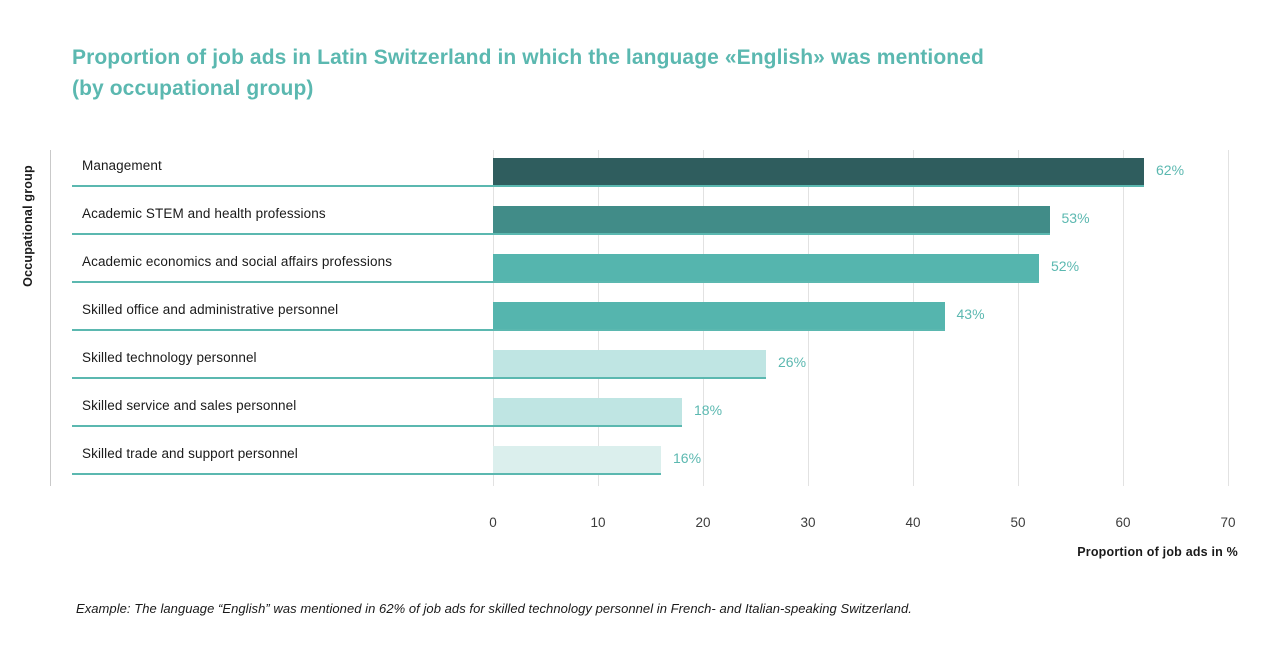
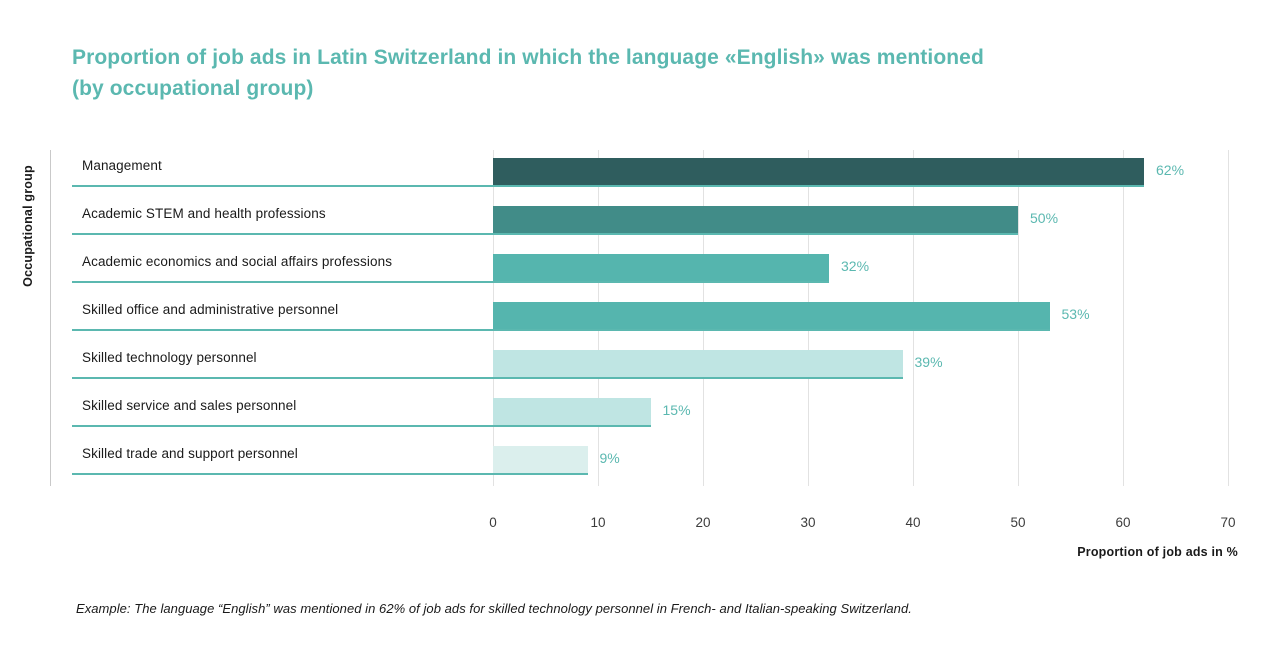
Academic STEM and health professions: 53% -> 50%
Academic economics and social affairs professions: 52% -> 32%
Skilled office and administrative personnel: 43% -> 53%
Skilled technology personnel: 26% -> 39%
Skilled service and sales personnel: 18% -> 15%
Skilled trade and support personnel: 16% -> 9%
